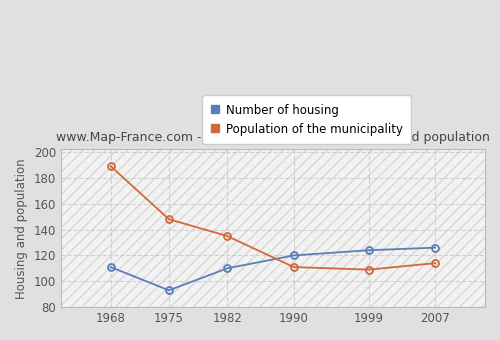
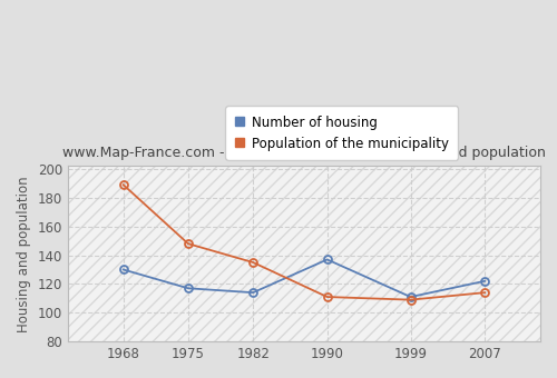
Number of housing/1968: 111 -> 130
Number of housing/1975: 93 -> 117
Number of housing/1982: 110 -> 114
Number of housing/1990: 120 -> 137
Number of housing/1999: 124 -> 111
Number of housing/2007: 126 -> 122
